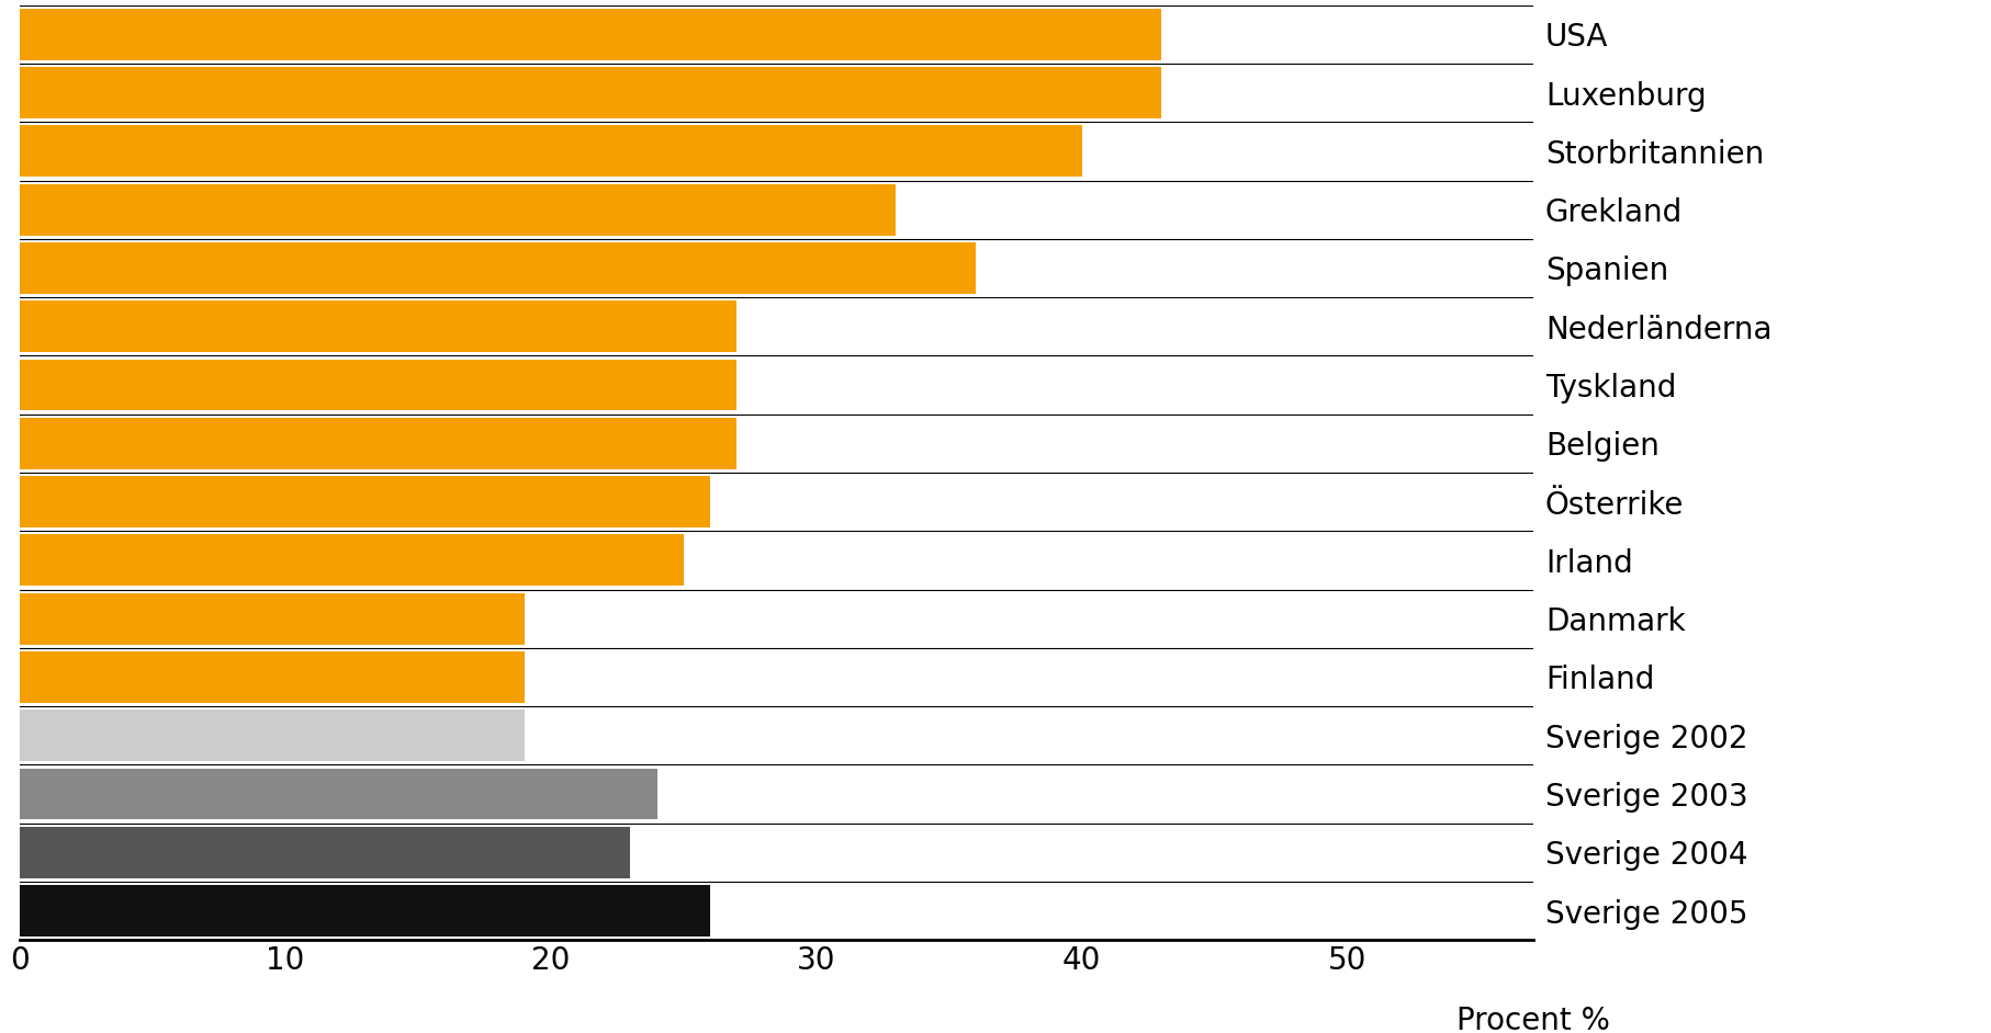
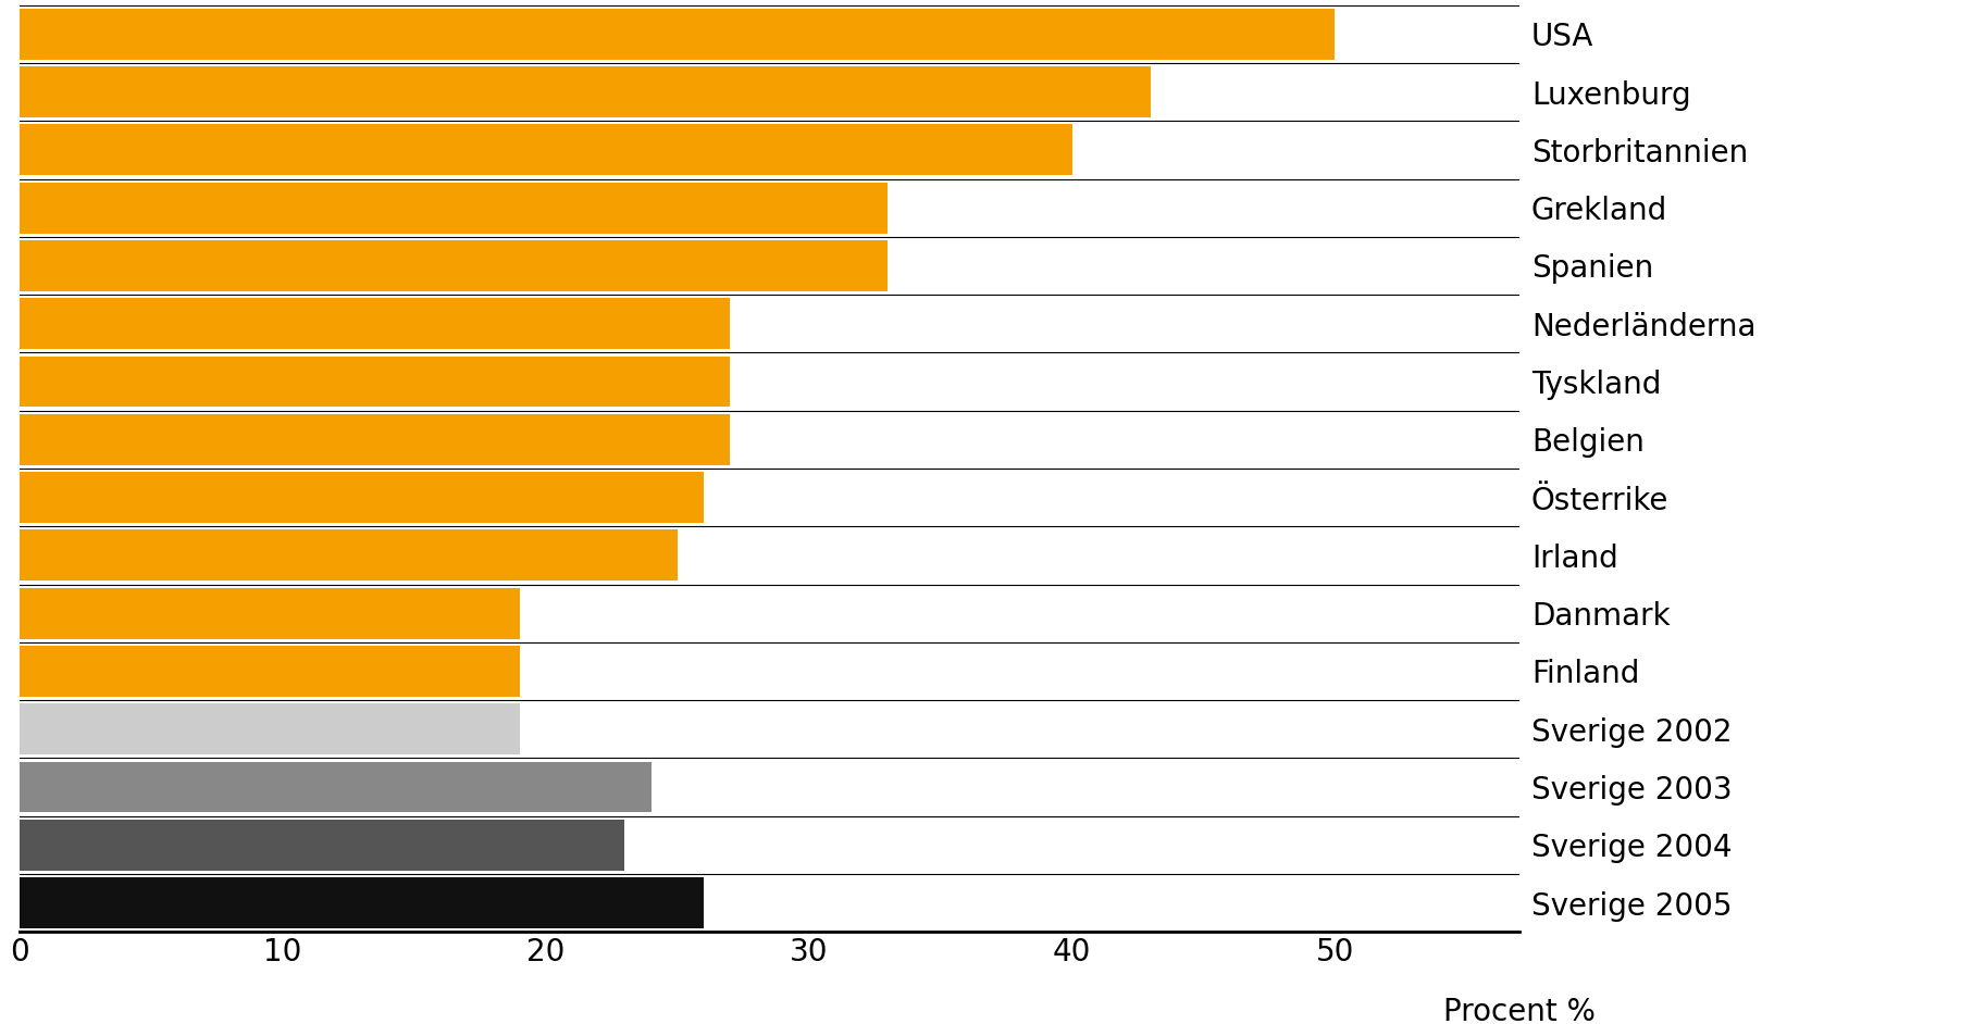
USA: 43 -> 50
Spanien: 36 -> 33
